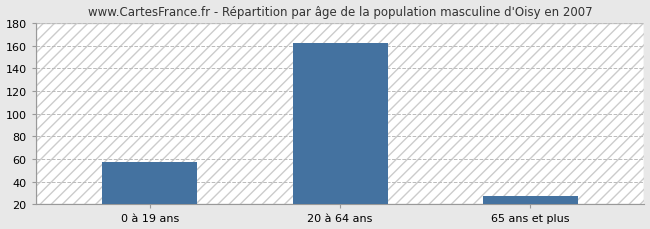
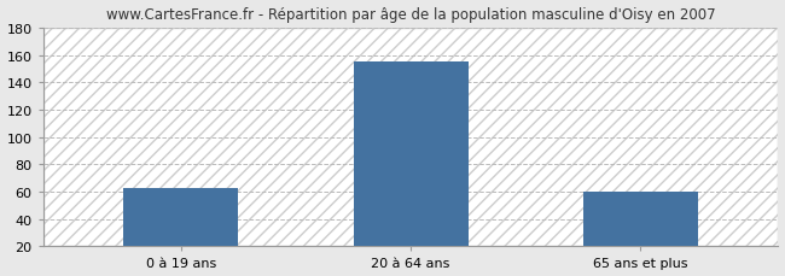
0 à 19 ans: 57 -> 63
20 à 64 ans: 162 -> 155
65 ans et plus: 27 -> 60
